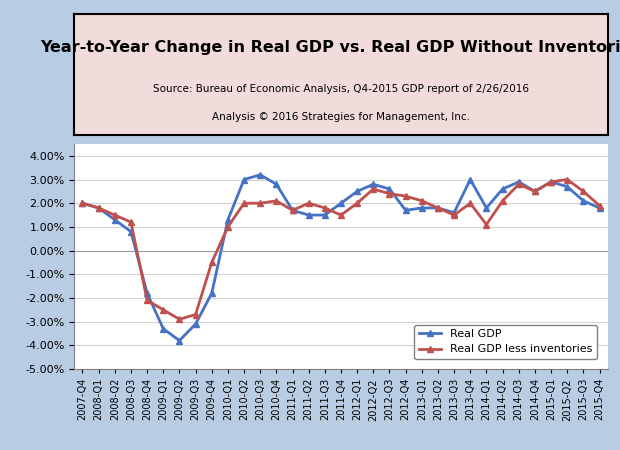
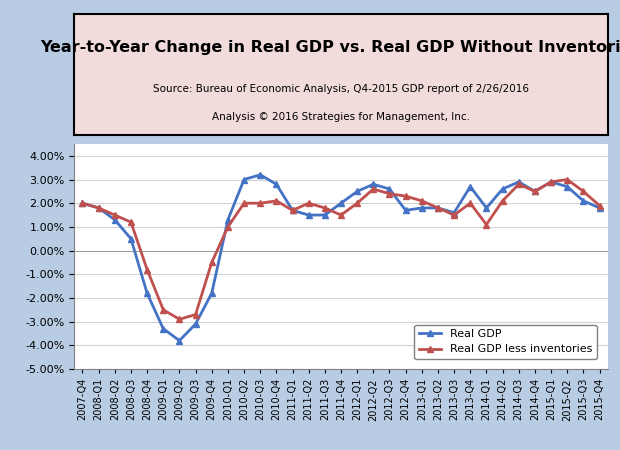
Real GDP/2008-Q3: 0.8% -> 0.5%
Real GDP less inventories/2008-Q4: -2.1% -> -0.8%
Real GDP/2013-Q4: 3.0% -> 2.7%
